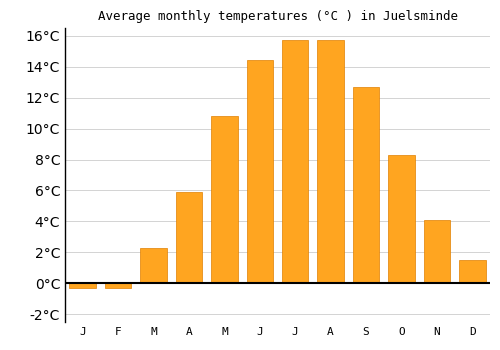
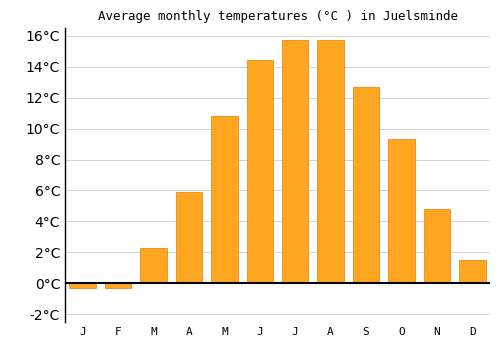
O: 8.3°C -> 9.3°C
N: 4.1°C -> 4.8°C
